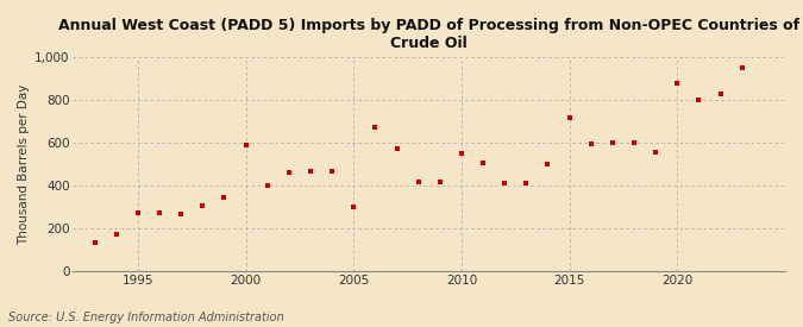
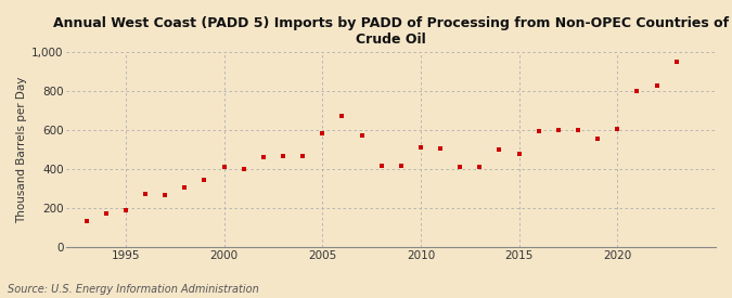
1995: 270 -> 190
2000: 590 -> 410
2005: 300 -> 580
2010: 550 -> 510
2015: 720 -> 480
2020: 880 -> 600
